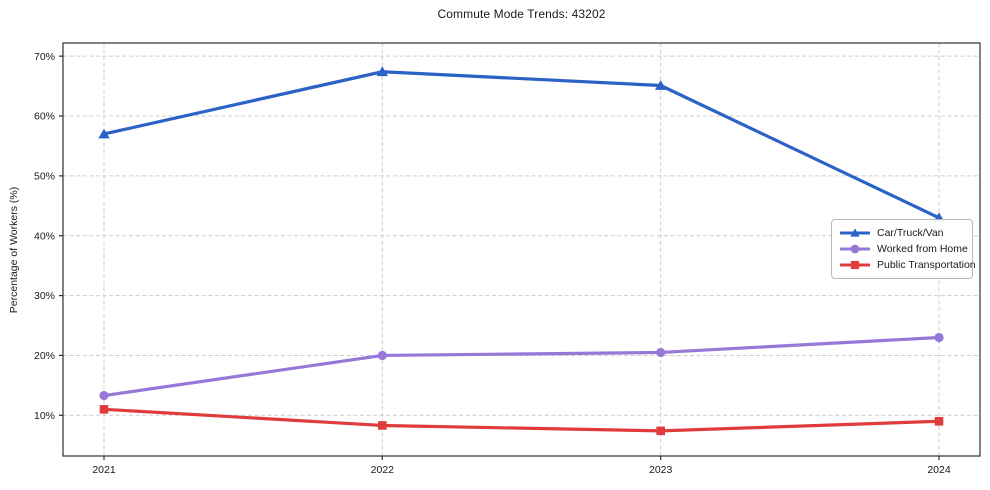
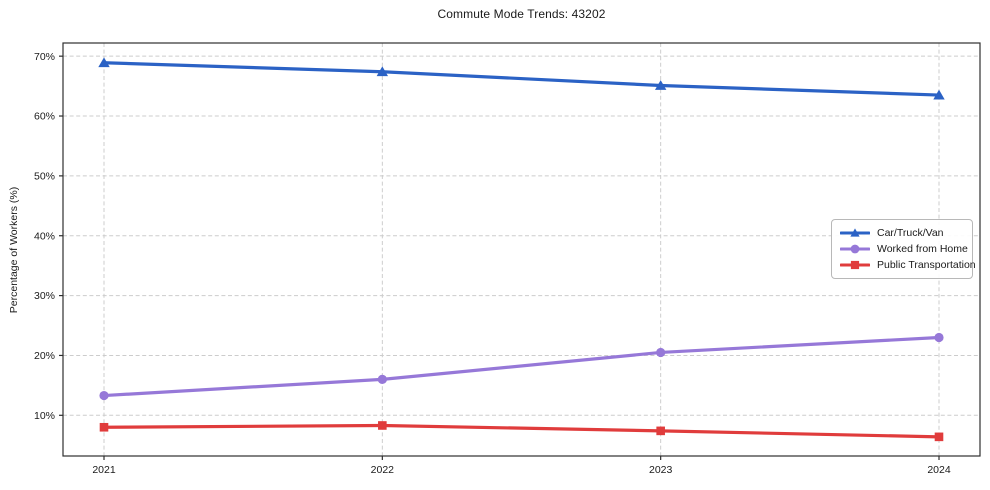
Car/Truck/Van/2021: 57% -> 69%
Public Transportation/2021: 11% -> 8%
Worked from Home/2022: 20% -> 16%
Car/Truck/Van/2024: 43% -> 64%
Public Transportation/2024: 9% -> 6%
